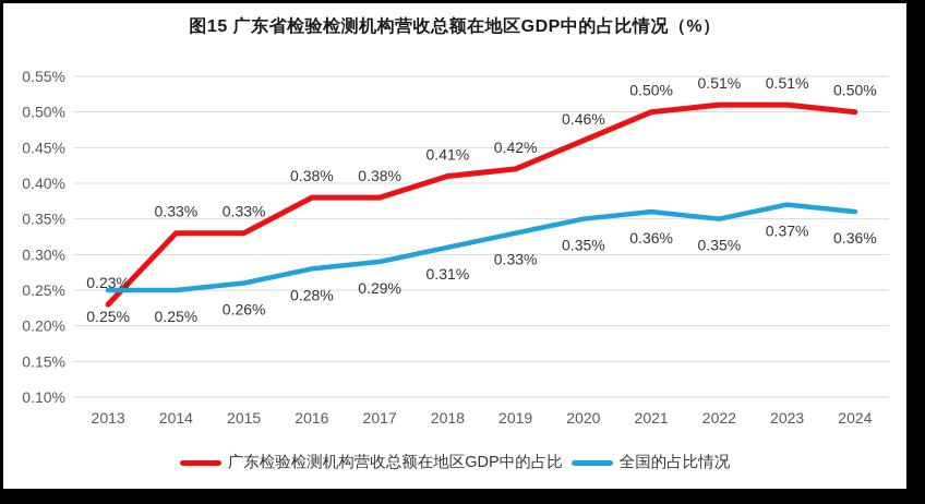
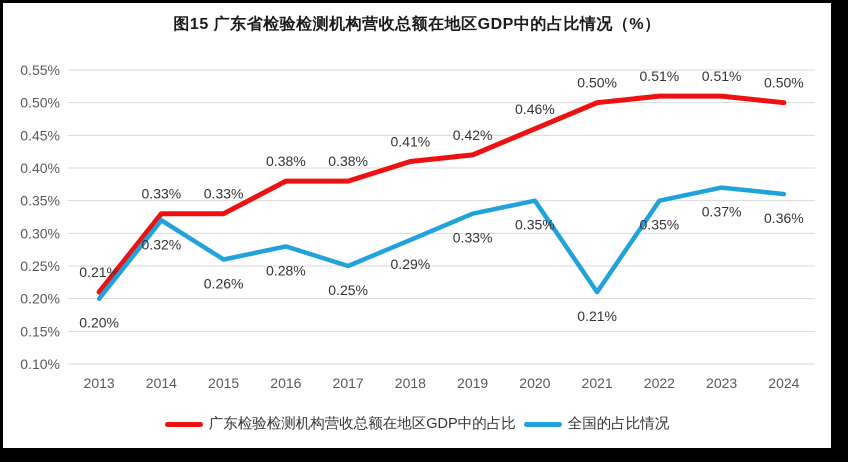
广东检验检测机构营收总额在地区GDP中的占比/2013: 0.23% -> 0.21%
全国的占比情况/2013: 0.25% -> 0.20%
全国的占比情况/2014: 0.25% -> 0.32%
全国的占比情况/2017: 0.29% -> 0.25%
全国的占比情况/2018: 0.31% -> 0.29%
全国的占比情况/2021: 0.36% -> 0.21%
